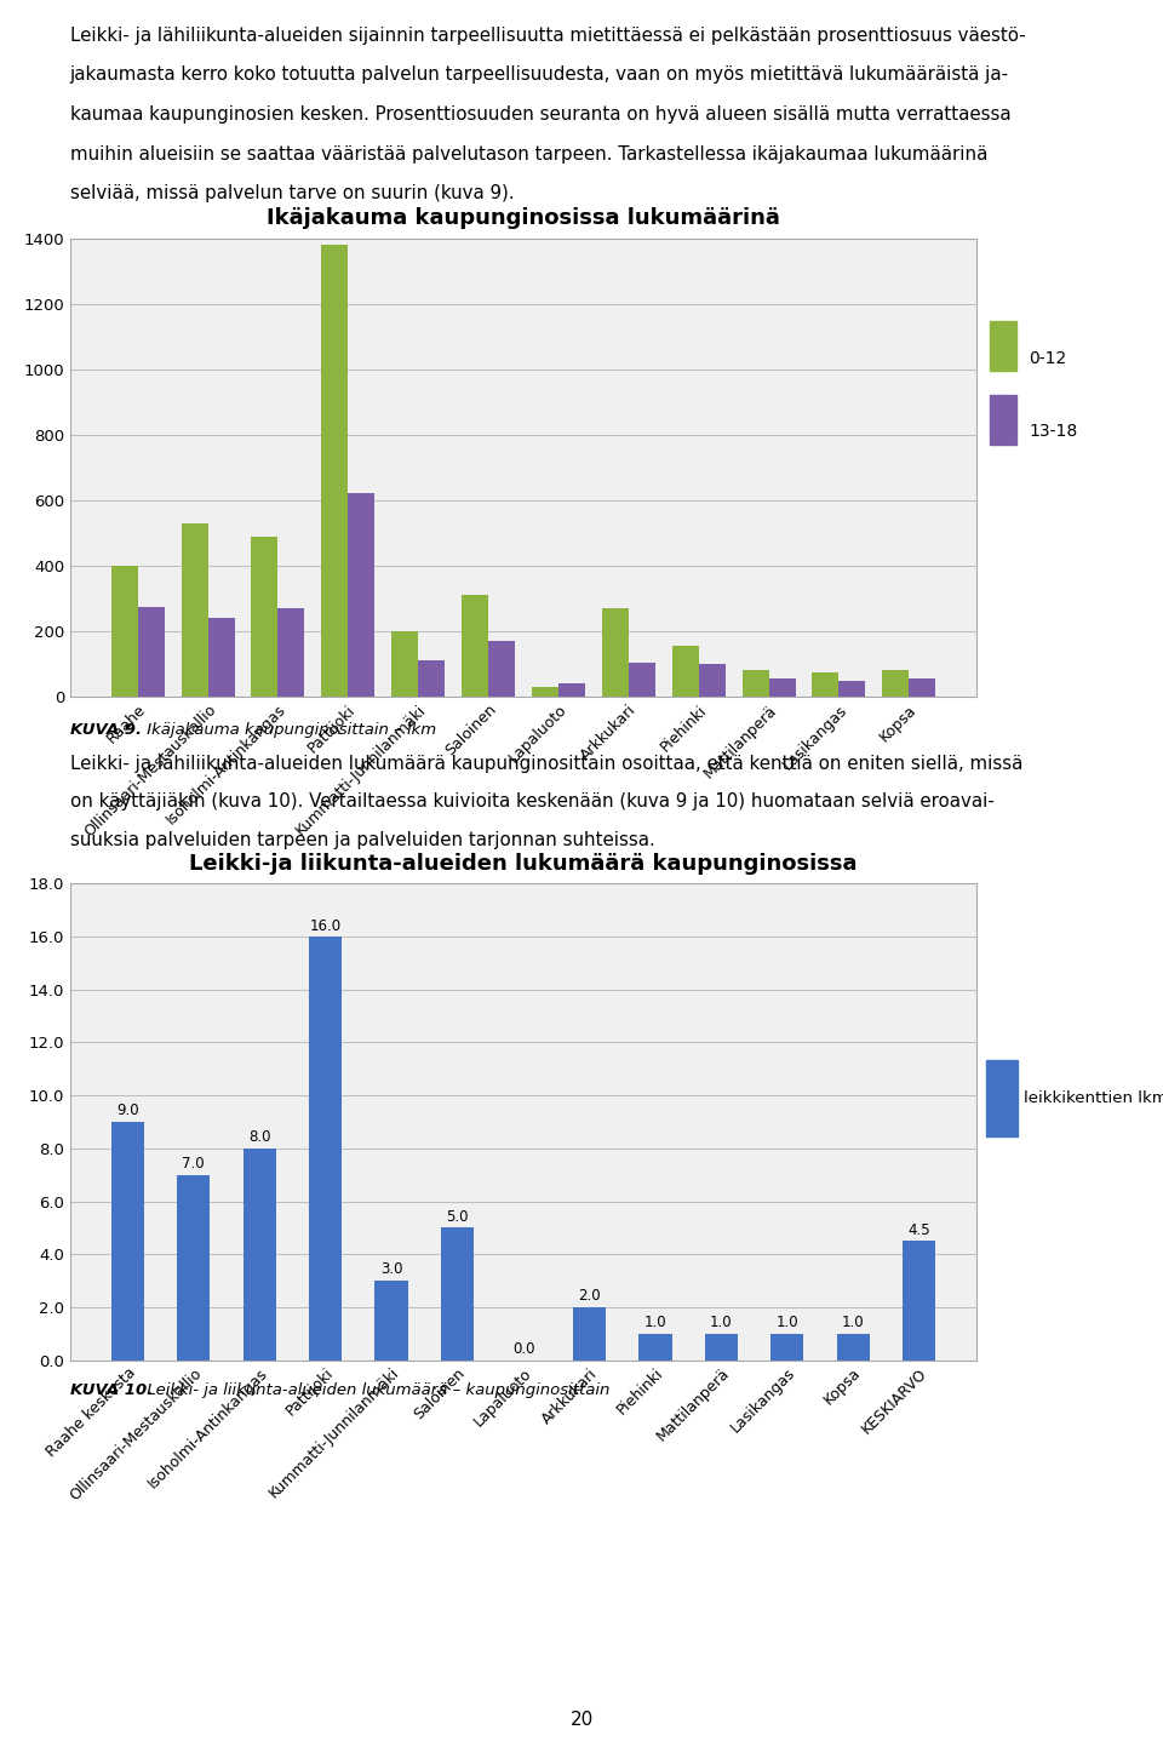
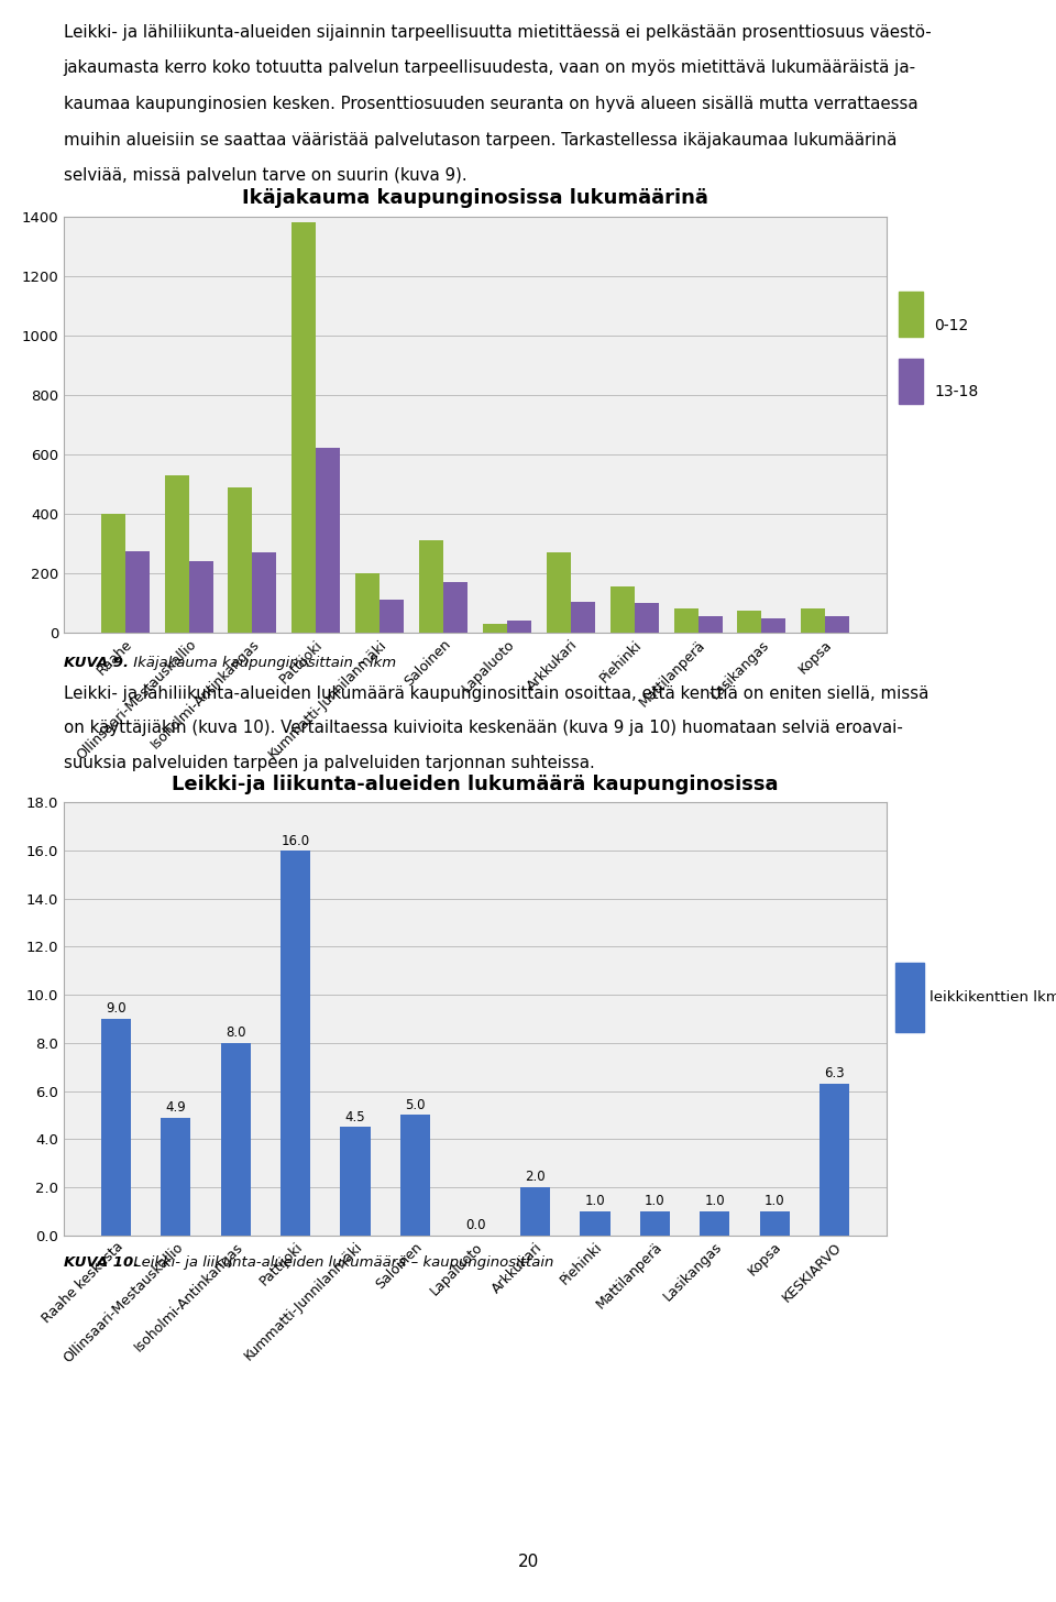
Leikki-ja liikunta-alueiden lukumäärä kaupunginosissa/Ollinsaari-Mestauskallio: 7.0 -> 4.9
Leikki-ja liikunta-alueiden lukumäärä kaupunginosissa/Kummatti-Junnilanmäki: 3.0 -> 4.5
Leikki-ja liikunta-alueiden lukumäärä kaupunginosissa/KESKIARVO: 4.5 -> 6.3
